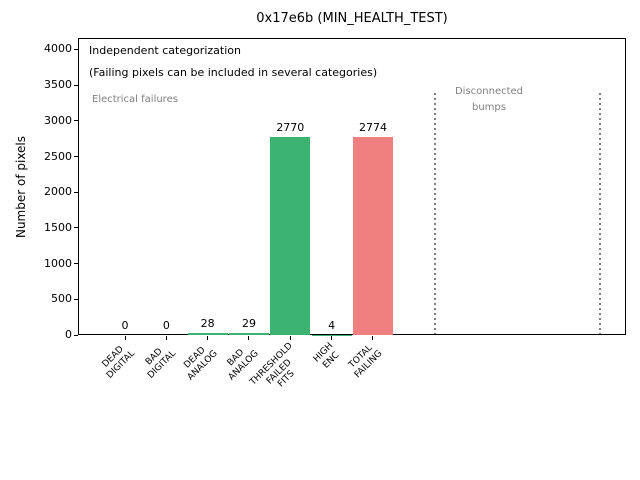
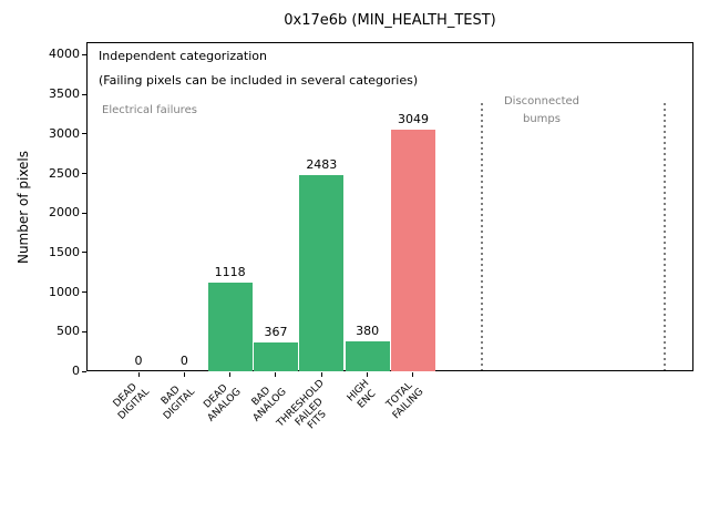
DEAD ANALOG: 28 -> 1118
BAD ANALOG: 29 -> 367
THRESHOLD FAILED FITS: 2770 -> 2483
HIGH ENC: 4 -> 380
TOTAL FAILING: 2774 -> 3049
